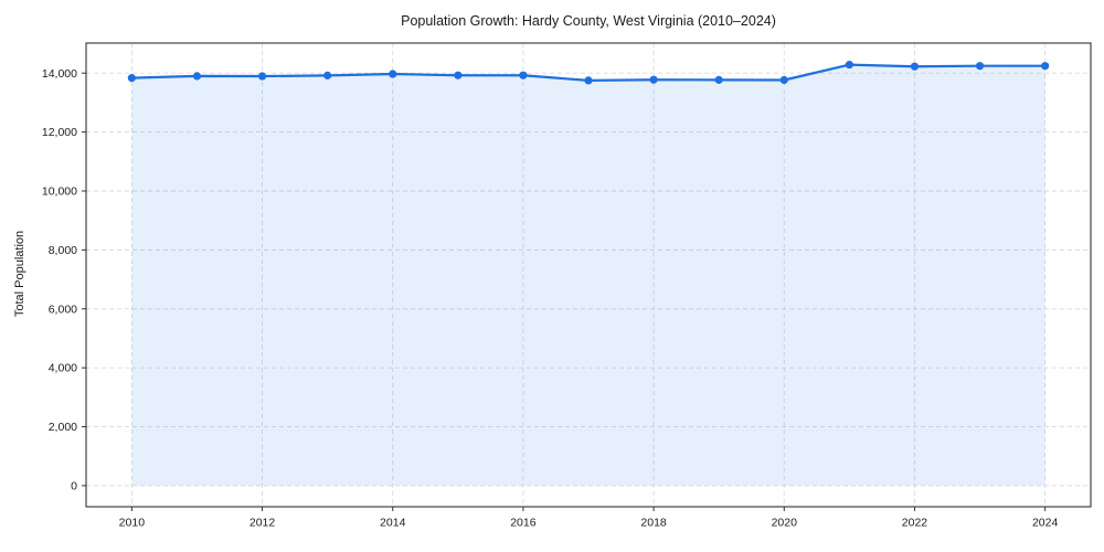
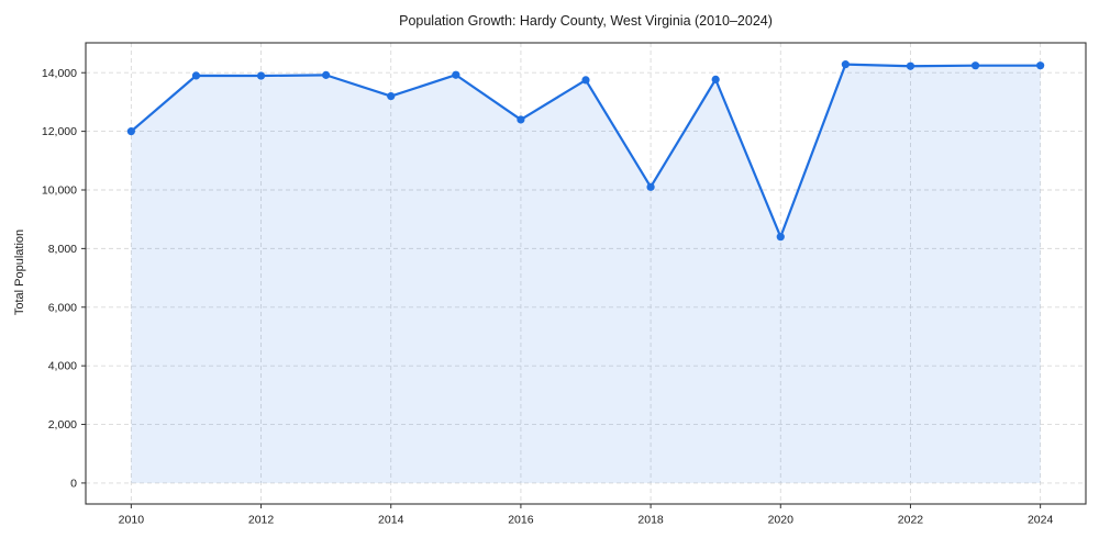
2010: 13800 -> 12000
2014: 14000 -> 13200
2016: 13900 -> 12400
2018: 13800 -> 10100
2020: 13800 -> 8400
